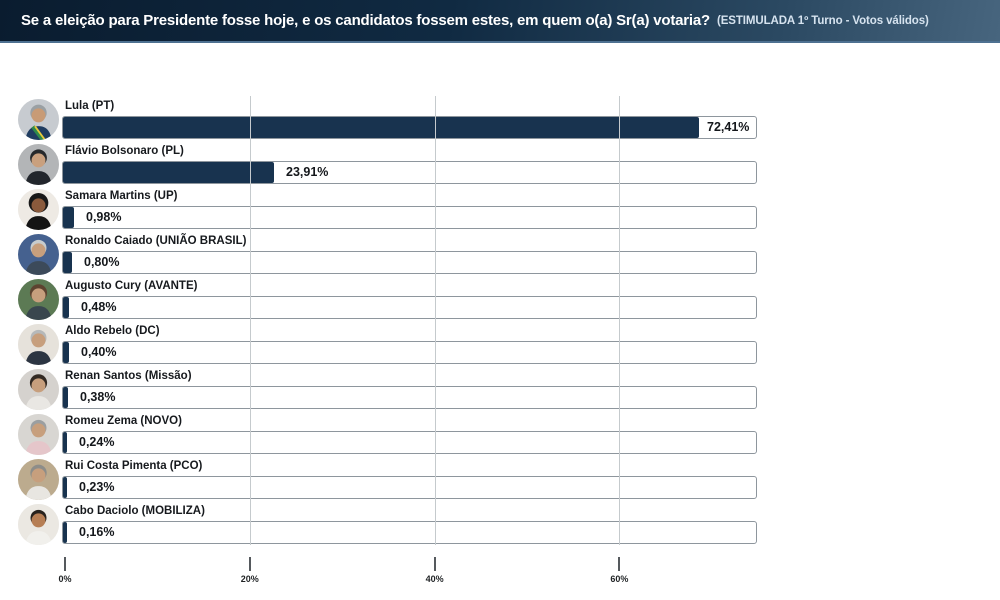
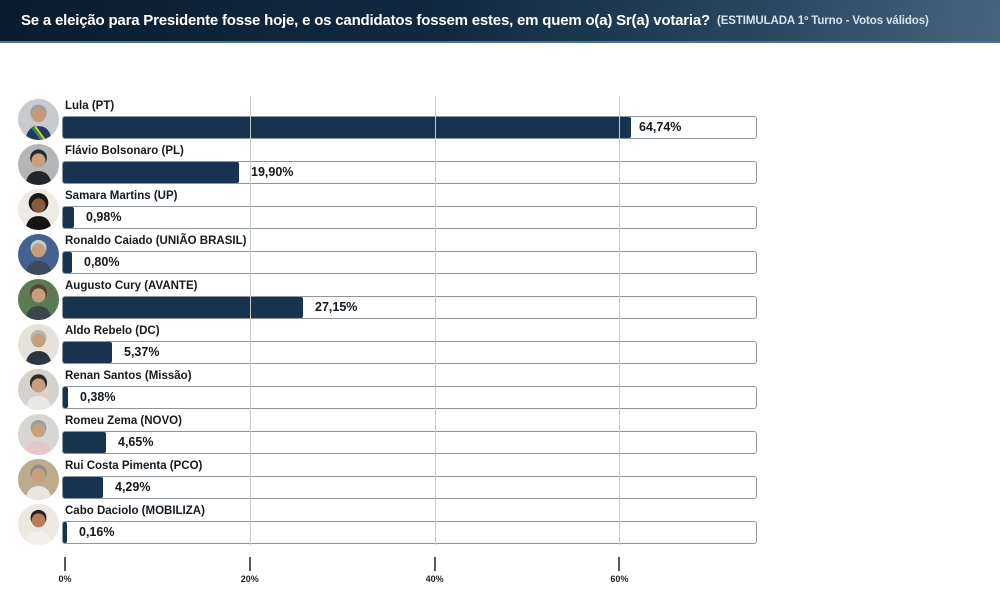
Lula (PT): 72,41% -> 64,74%
Flávio Bolsonaro (PL): 23,91% -> 19,90%
Augusto Cury (AVANTE): 0,48% -> 27,15%
Aldo Rebelo (DC): 0,40% -> 5,37%
Romeu Zema (NOVO): 0,24% -> 4,65%
Rui Costa Pimenta (PCO): 0,23% -> 4,29%
